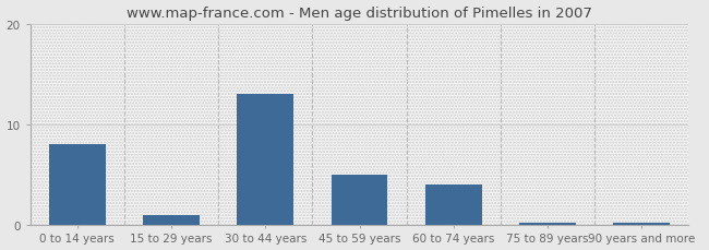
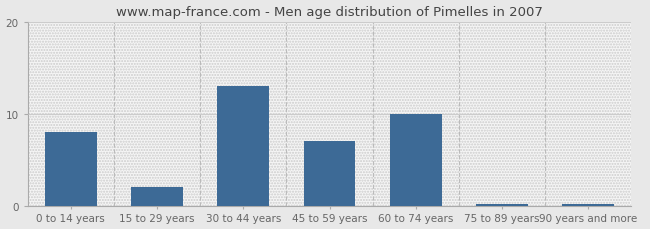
15 to 29 years: 1.0 -> 2.0
45 to 59 years: 5.0 -> 7.0
60 to 74 years: 4.0 -> 10.0
